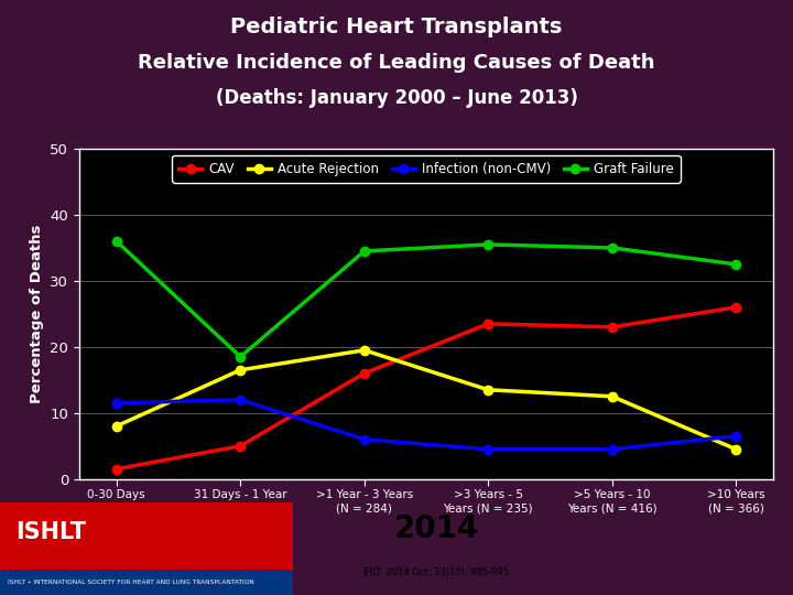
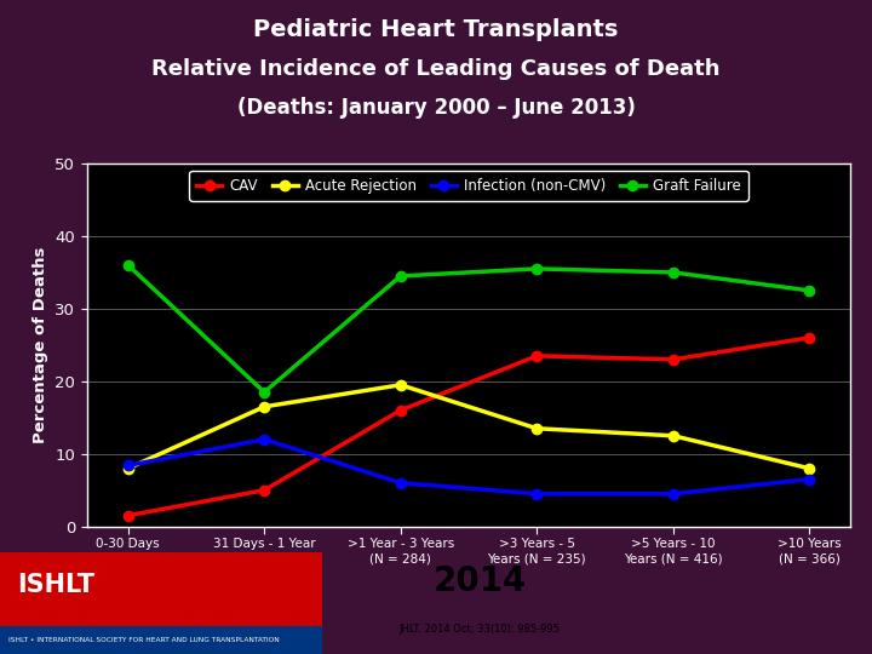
Infection (non-CMV)/0-30 Days (N = 312): 11.5 -> 8.4
Acute Rejection/>10 Years (N = 366): 4.5 -> 8.0
